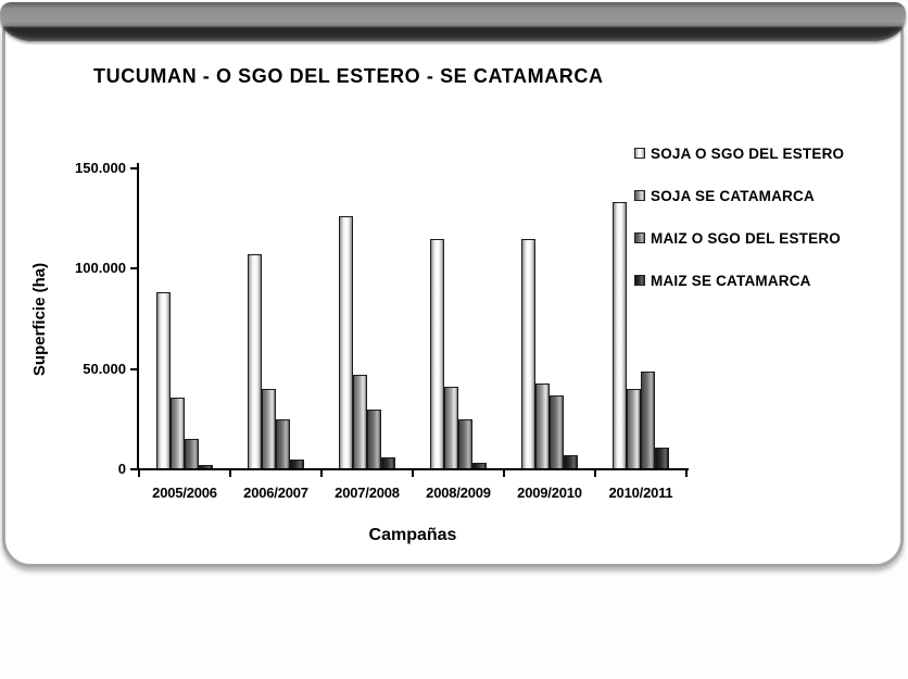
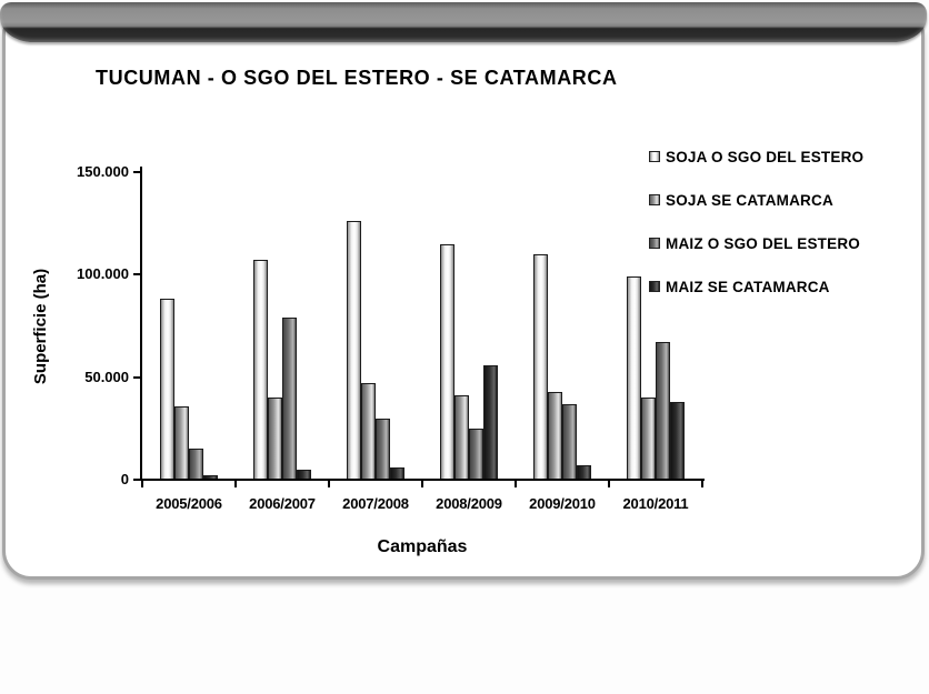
MAIZ O SGO DEL ESTERO/2006/2007: 25000 -> 79000
MAIZ SE CATAMARCA/2008/2009: 4000 -> 56000
SOJA O SGO DEL ESTERO/2009/2010: 115000 -> 110000
SOJA O SGO DEL ESTERO/2010/2011: 133000 -> 99000
MAIZ O SGO DEL ESTERO/2010/2011: 49000 -> 67000
MAIZ SE CATAMARCA/2010/2011: 11000 -> 38000
